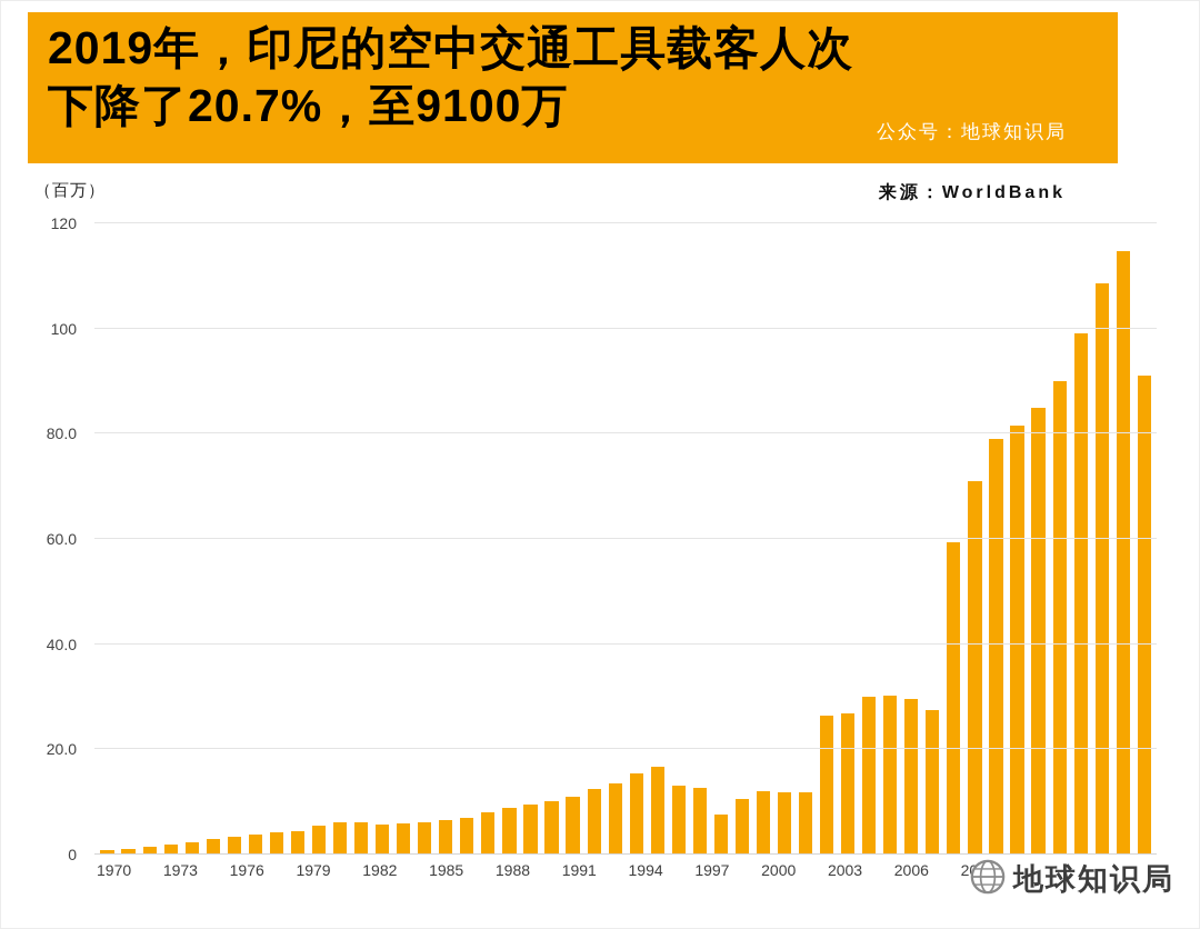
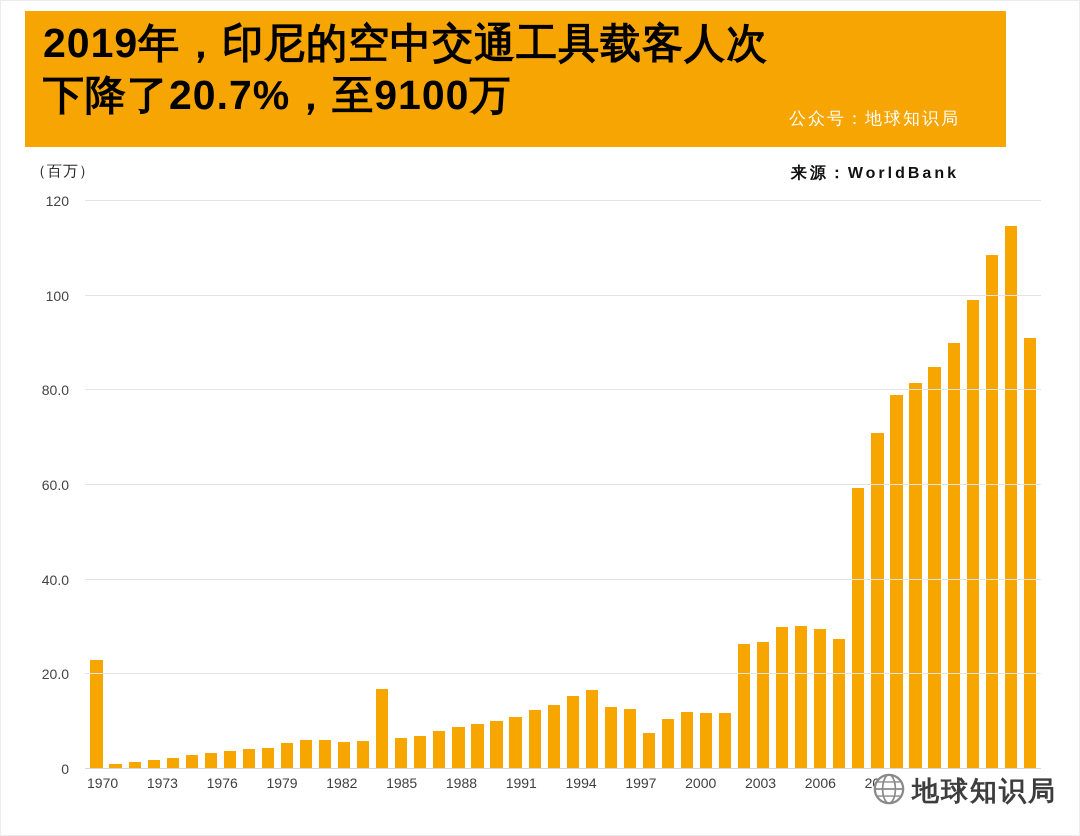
1970: 1 -> 23
1985: 6 -> 17
